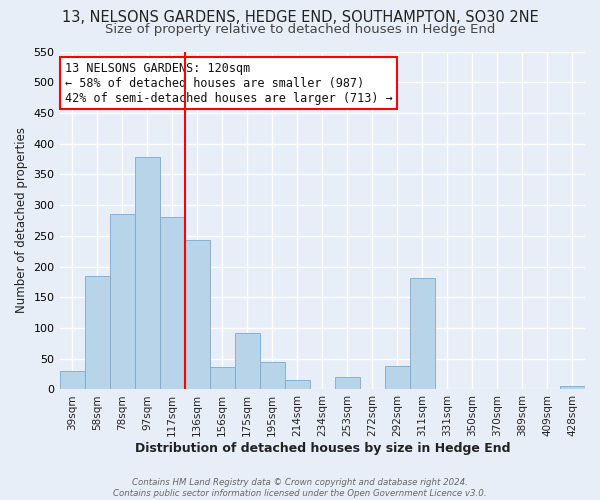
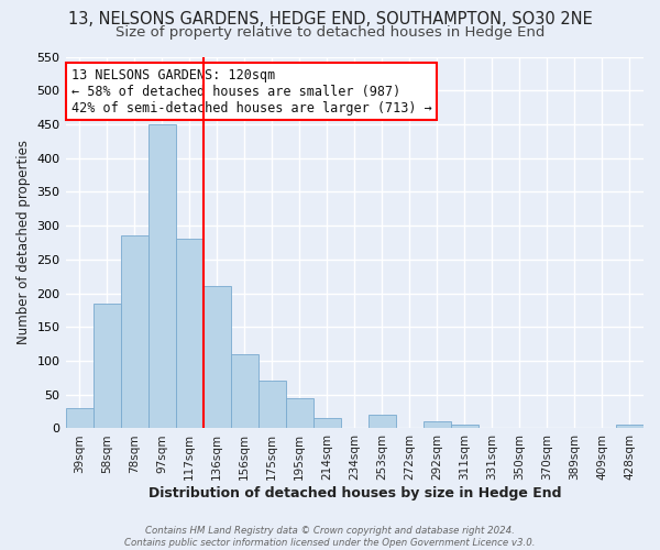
97sqm: 378 -> 450
136sqm: 244 -> 210
156sqm: 36 -> 110
175sqm: 92 -> 70
292sqm: 38 -> 10
311sqm: 182 -> 5
